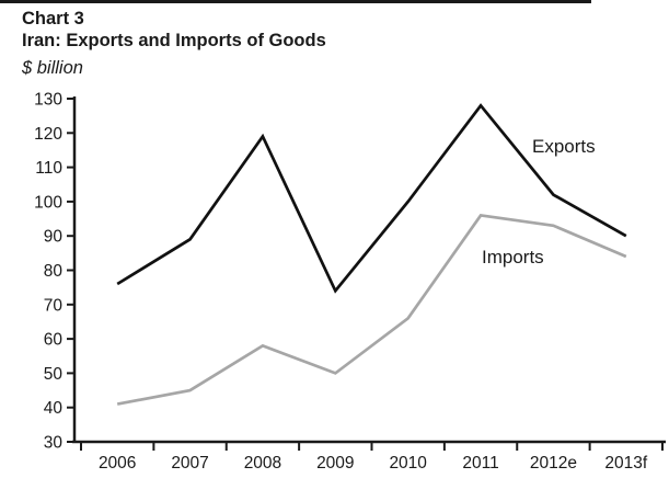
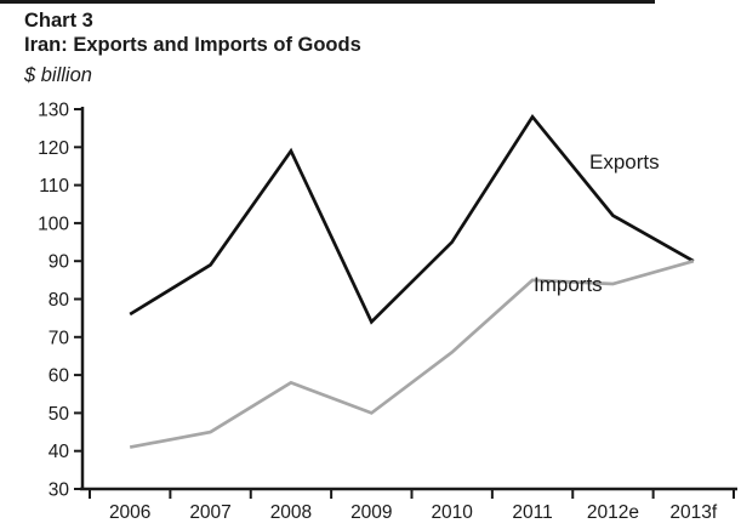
Exports/2010: 100 -> 95
Imports/2011: 96 -> 85
Imports/2012e: 93 -> 84
Imports/2013f: 84 -> 90
